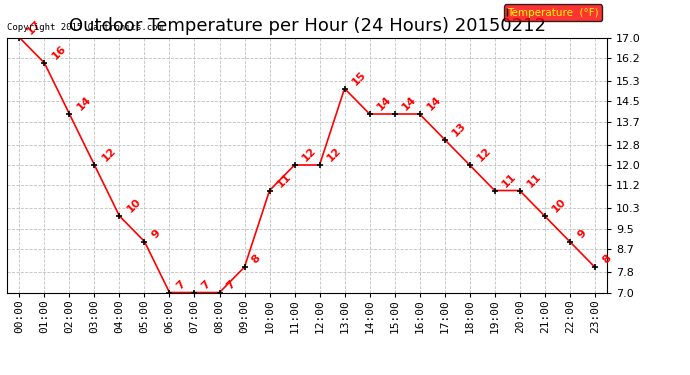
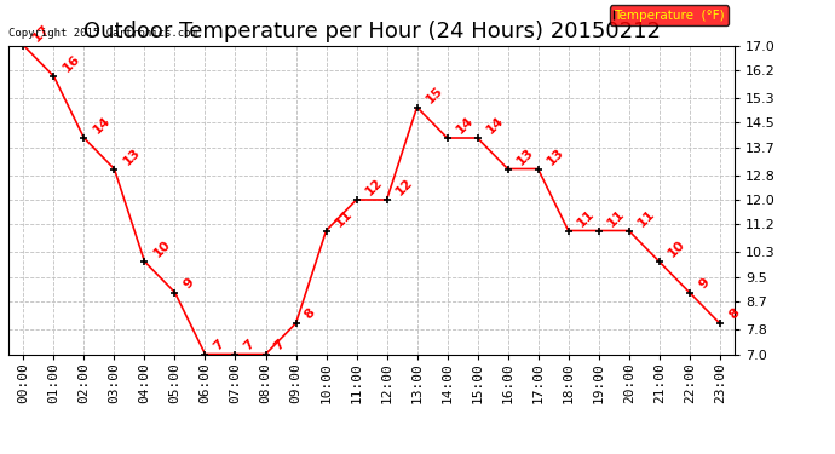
03:00: 12 -> 13
16:00: 14 -> 13
18:00: 12 -> 11
